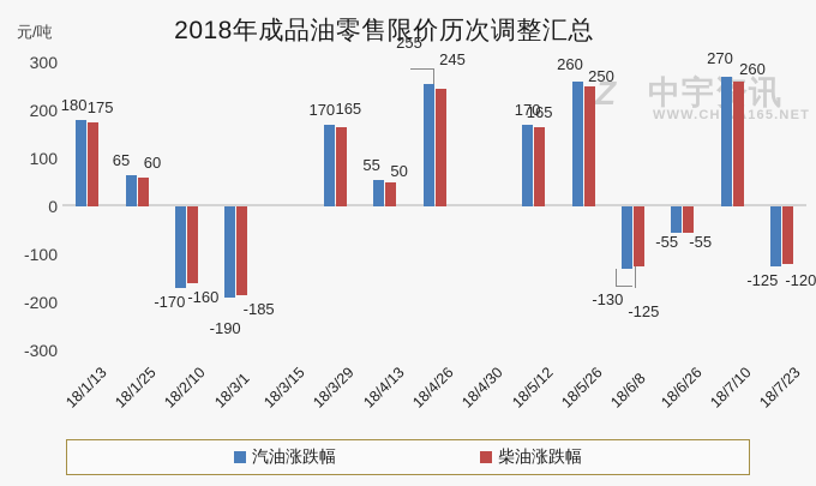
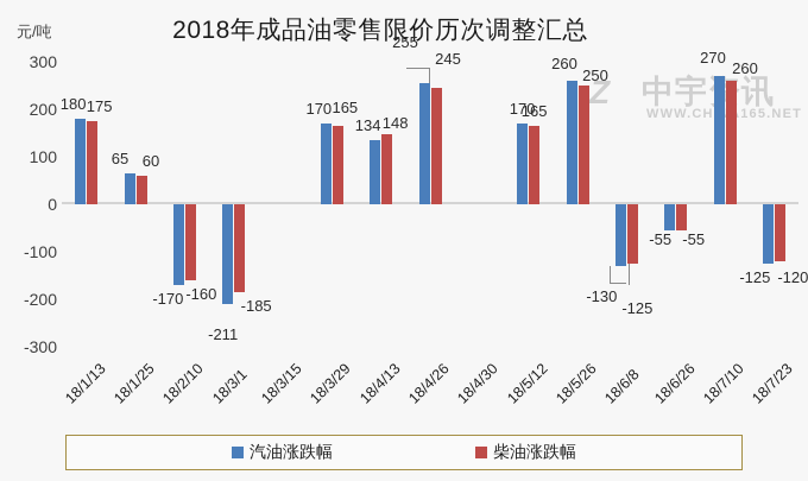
汽油涨跌幅/18/3/1: -190 -> -211
汽油涨跌幅/18/4/13: 55 -> 134
柴油涨跌幅/18/4/13: 50 -> 148
